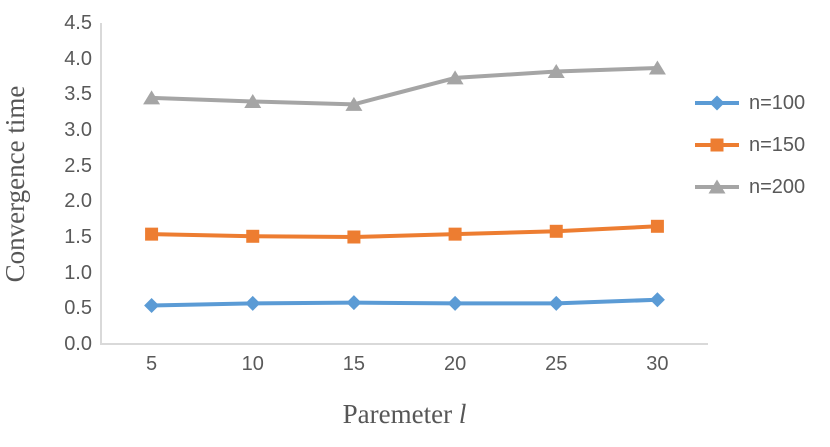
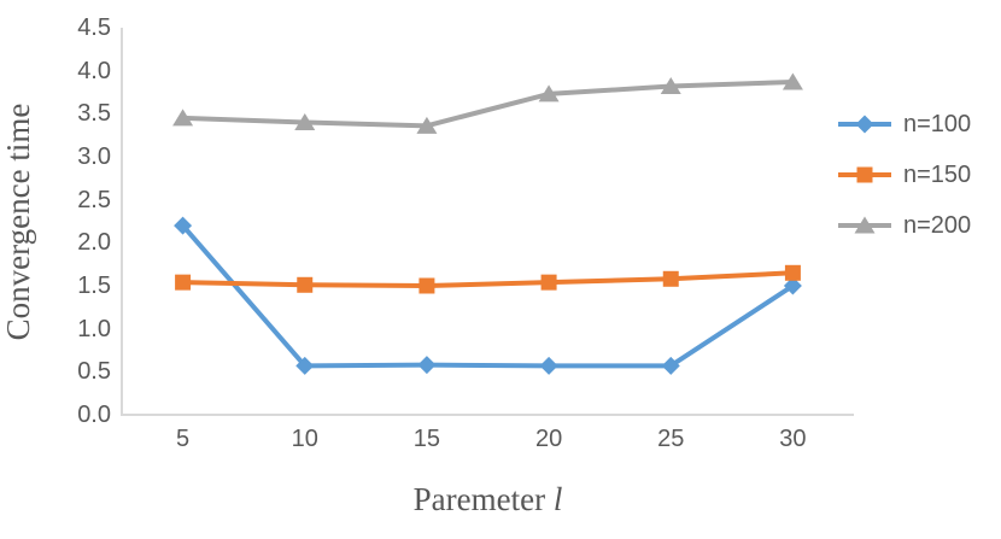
n=100/5: 0.5 -> 2.2
n=100/30: 0.6 -> 1.5
